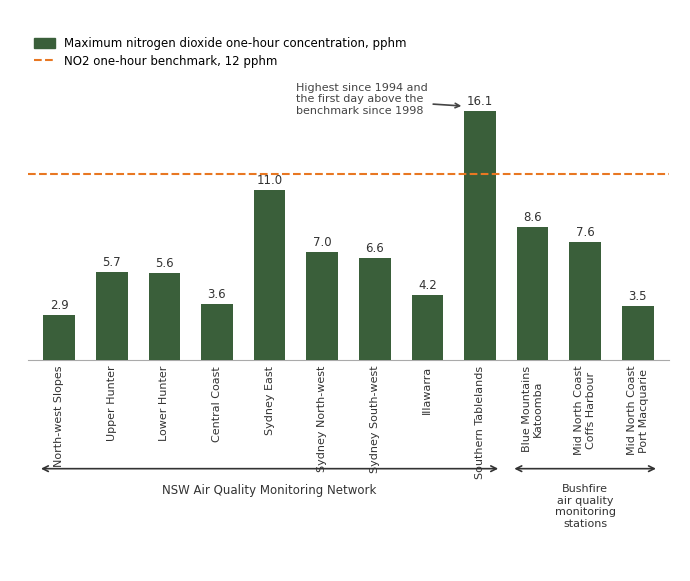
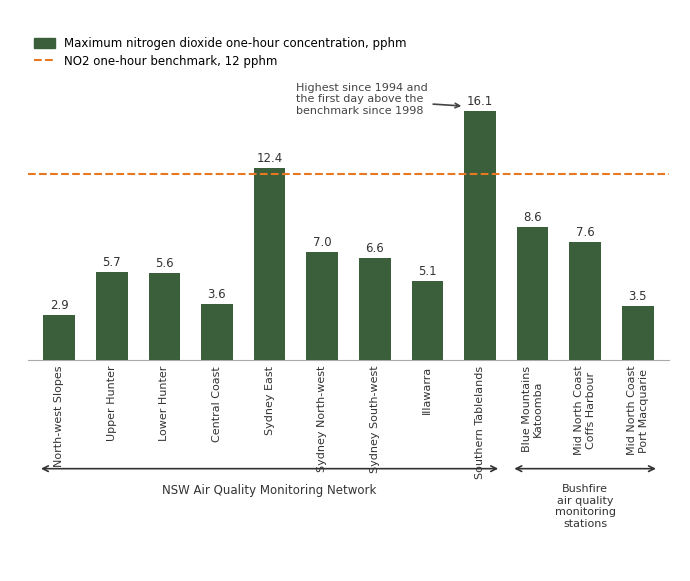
Sydney East: 11.0 -> 12.4
Illawarra: 4.2 -> 5.1
